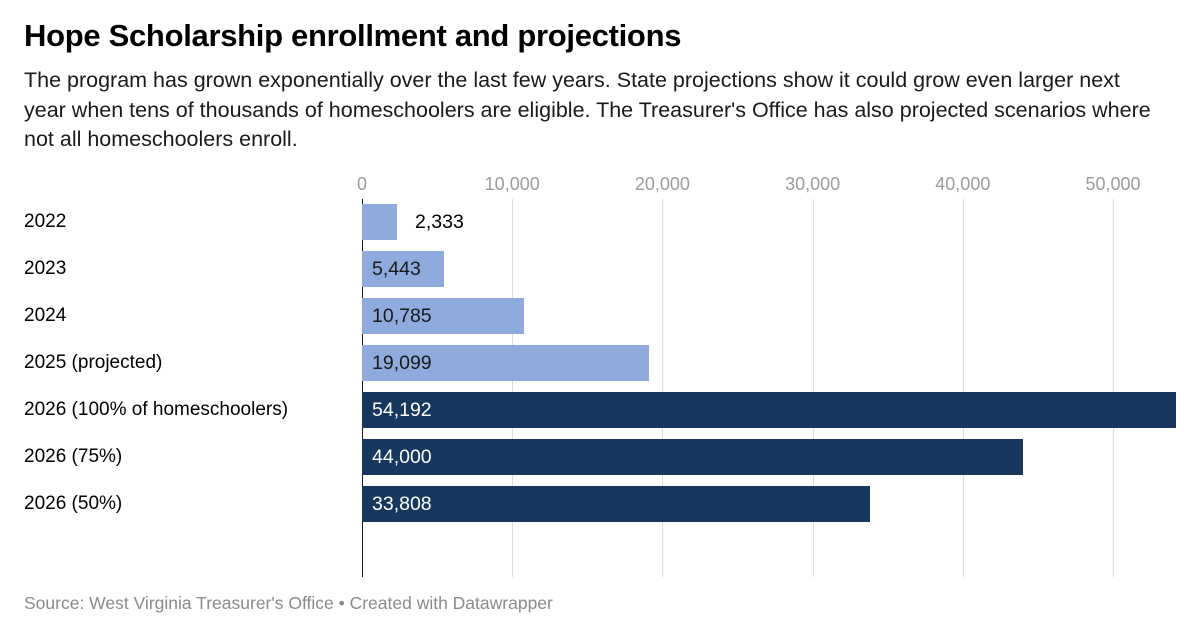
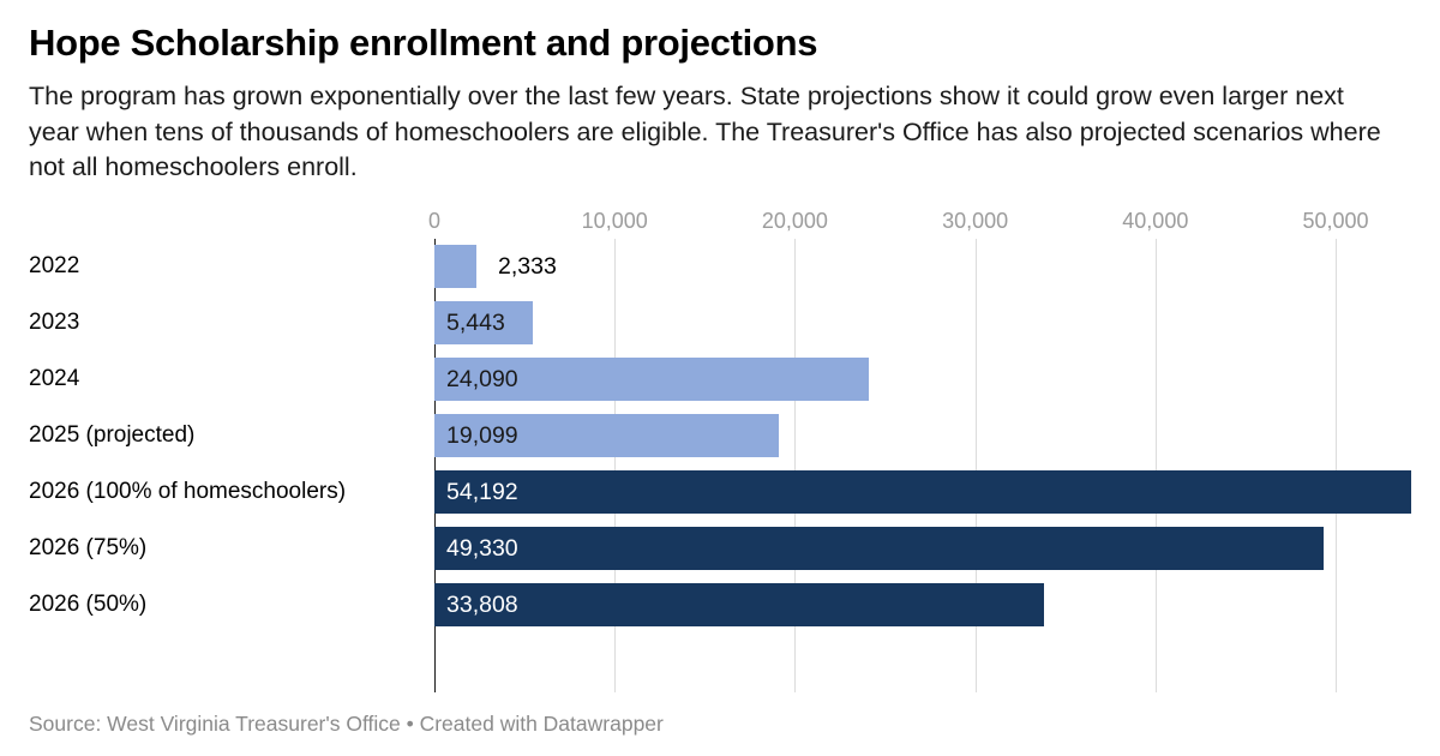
2024: 10,785 -> 24,090
2026 (75%): 44,000 -> 49,330
